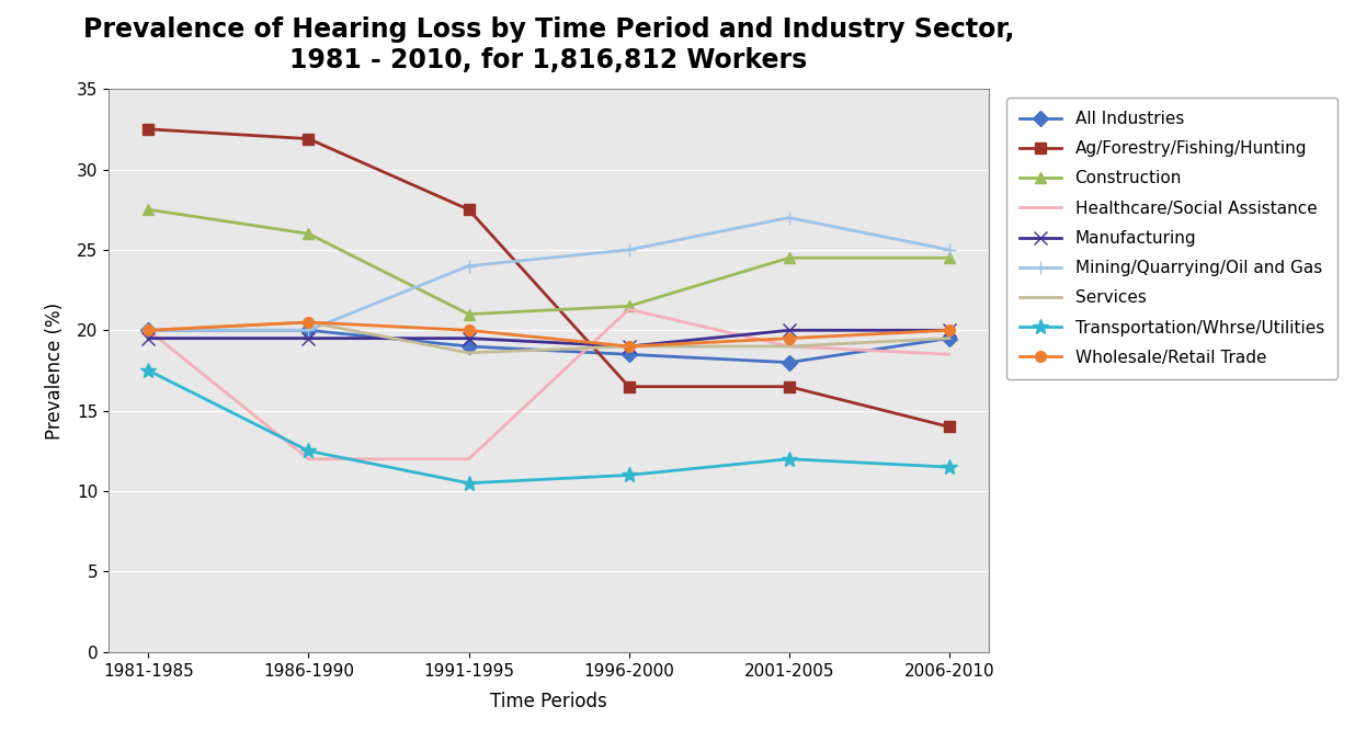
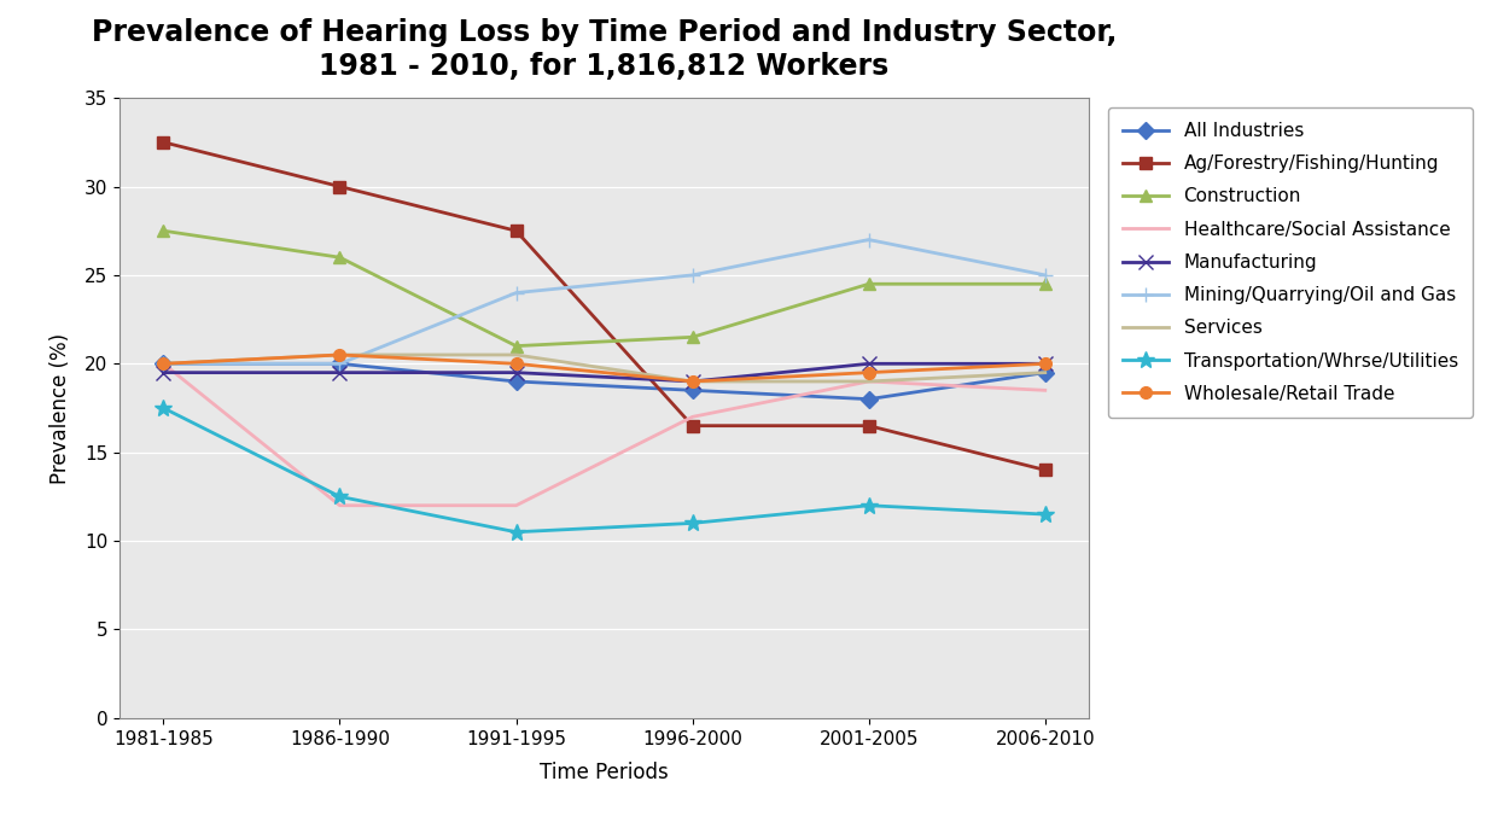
Ag/Forestry/Fishing/Hunting/1986-1990: 31.9 -> 30.0
Services/1991-1995: 18.6 -> 20.5
Healthcare/Social Assistance/1996-2000: 21.3 -> 17.0
